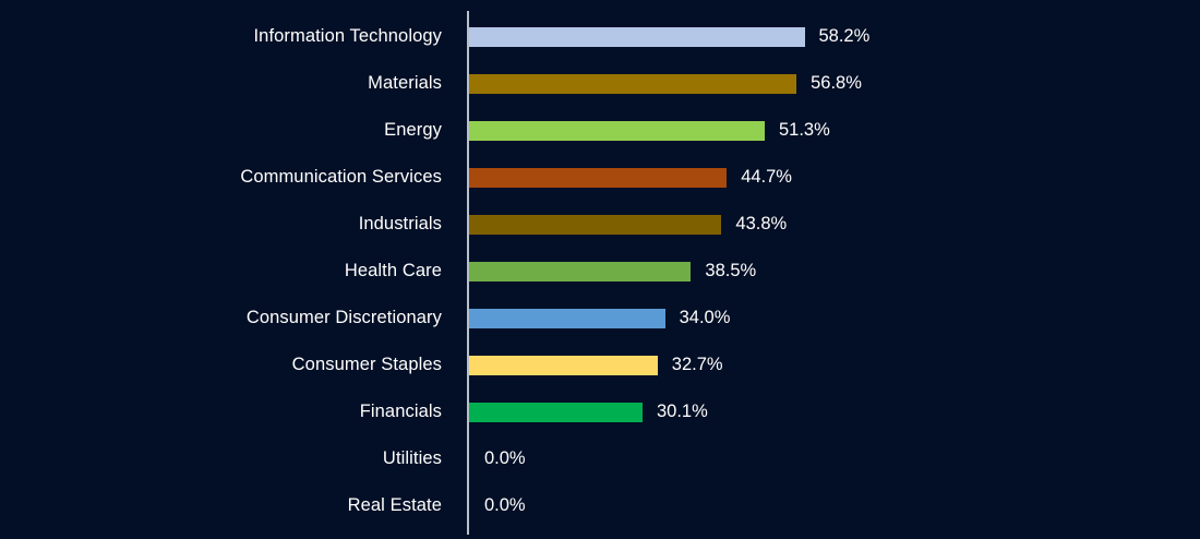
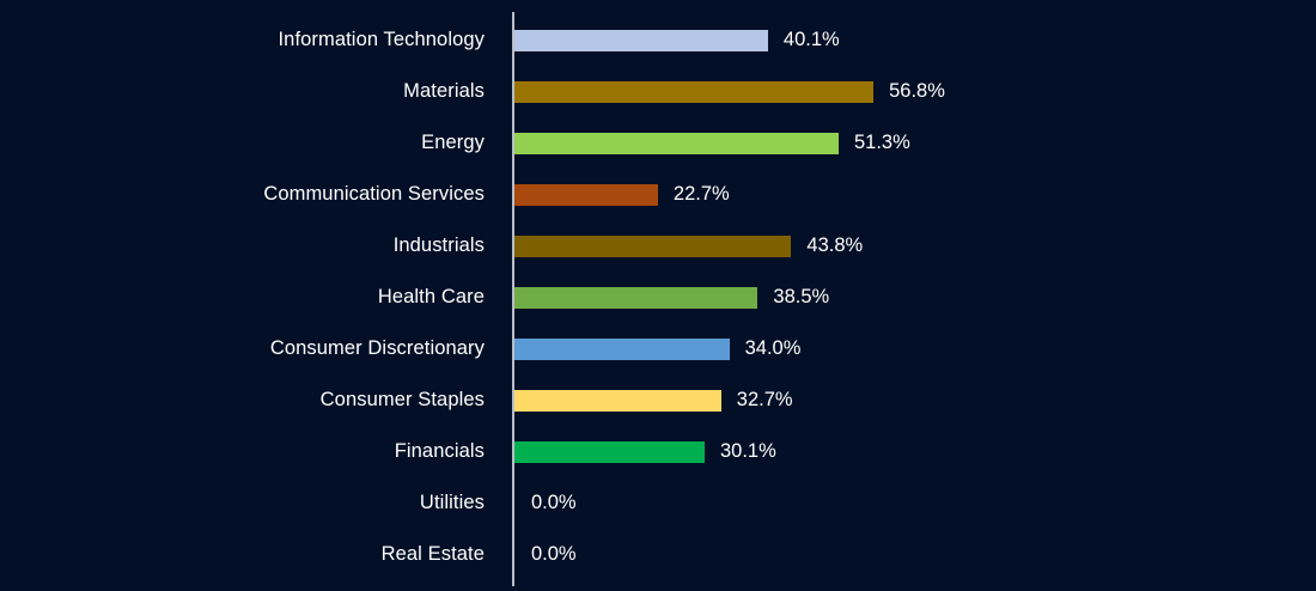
Information Technology: 58.2% -> 40.1%
Communication Services: 44.7% -> 22.7%
